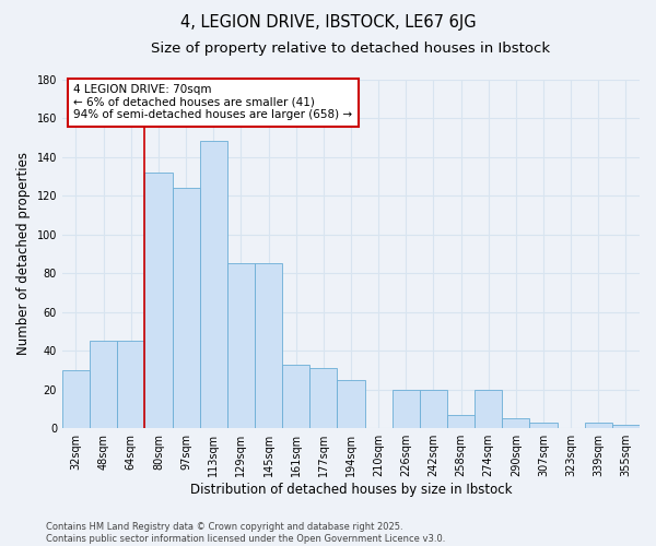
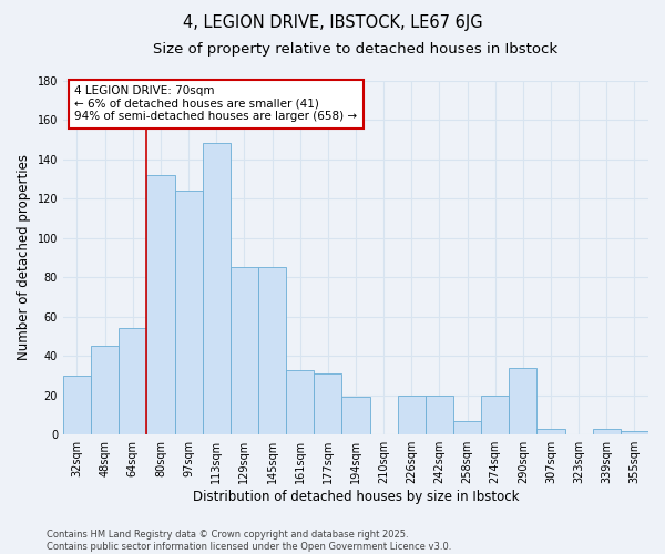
64sqm: 45 -> 54
194sqm: 25 -> 19
290sqm: 5 -> 34
